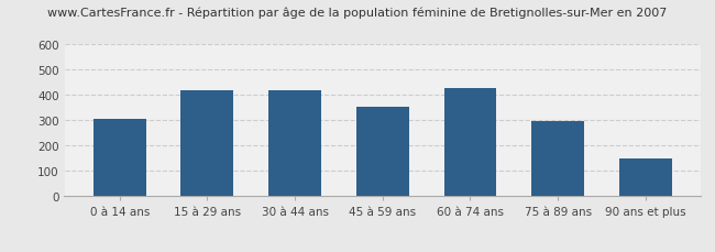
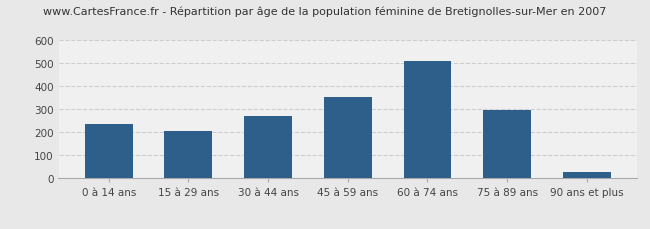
0 à 14 ans: 305 -> 235
15 à 29 ans: 420 -> 207
30 à 44 ans: 420 -> 272
60 à 74 ans: 430 -> 510
90 ans et plus: 150 -> 27
